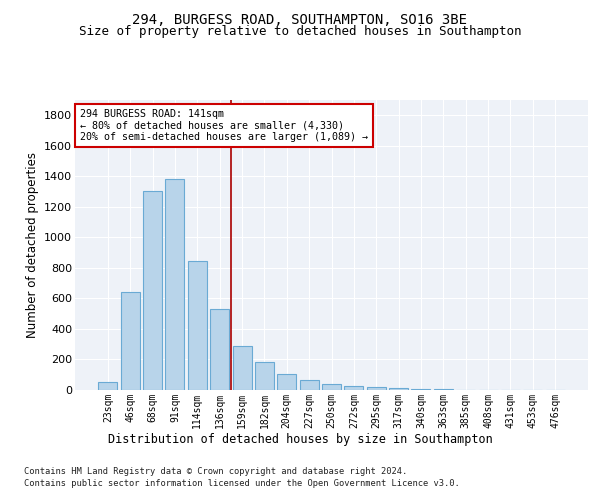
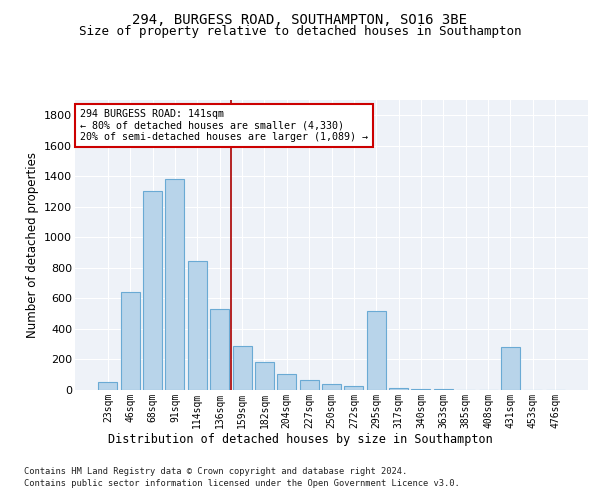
295sqm: 20 -> 520
431sqm: 0 -> 280
